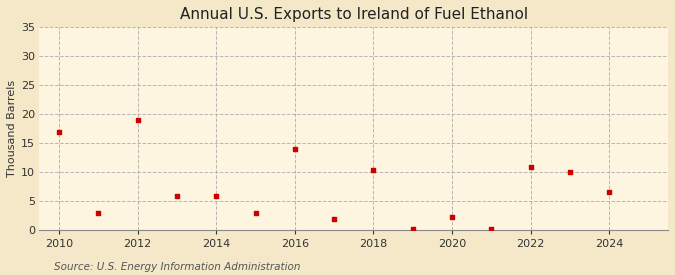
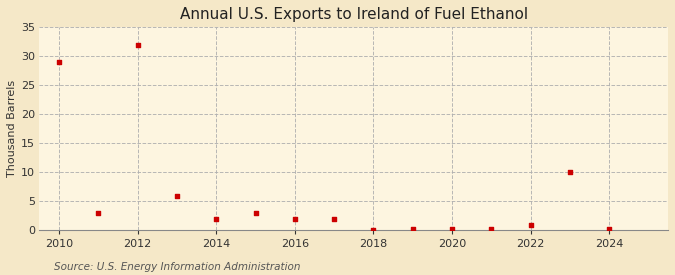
2010: 17.0 -> 29.0
2012: 19.0 -> 32.0
2014: 6.0 -> 2.0
2016: 14.0 -> 2.0
2018: 10.4 -> 0.1
2020: 2.4 -> 0.2
2022: 11.0 -> 1.0
2024: 6.6 -> 0.2
